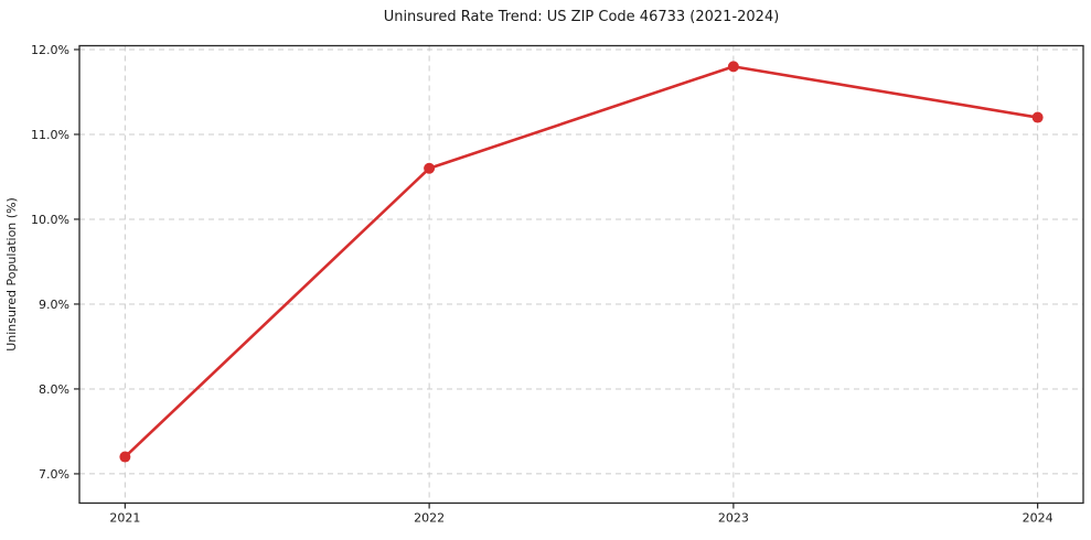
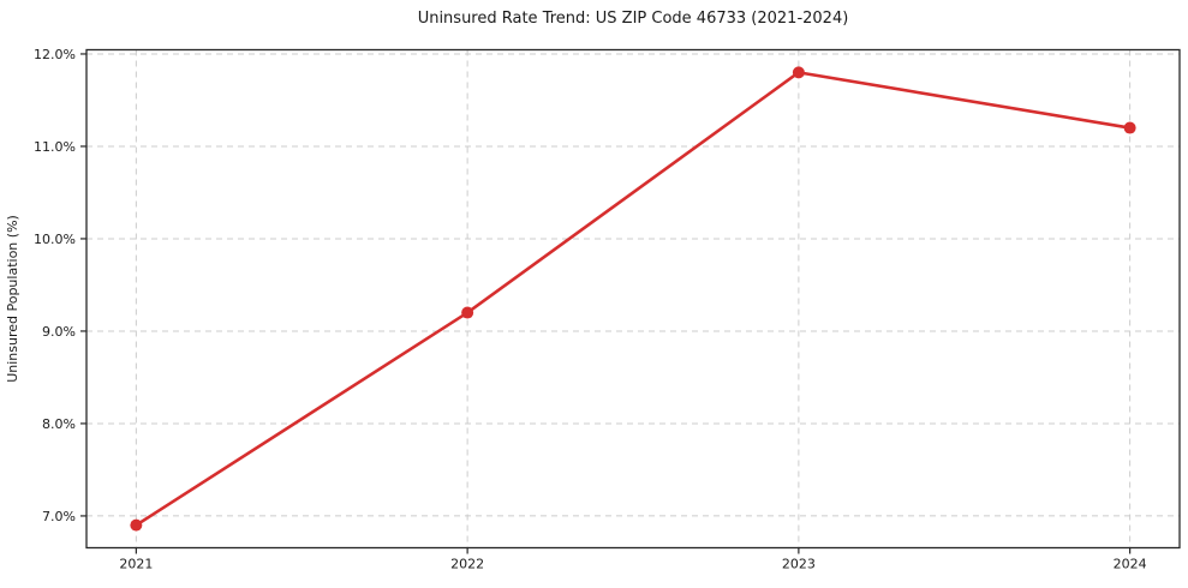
2021: 7.2% -> 6.9%
2022: 10.6% -> 9.2%
